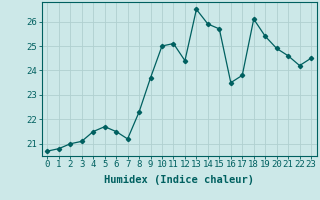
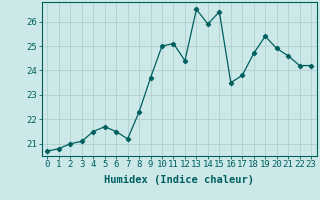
15: 25.7 -> 26.4
18: 26.1 -> 24.7
23: 24.5 -> 24.2
